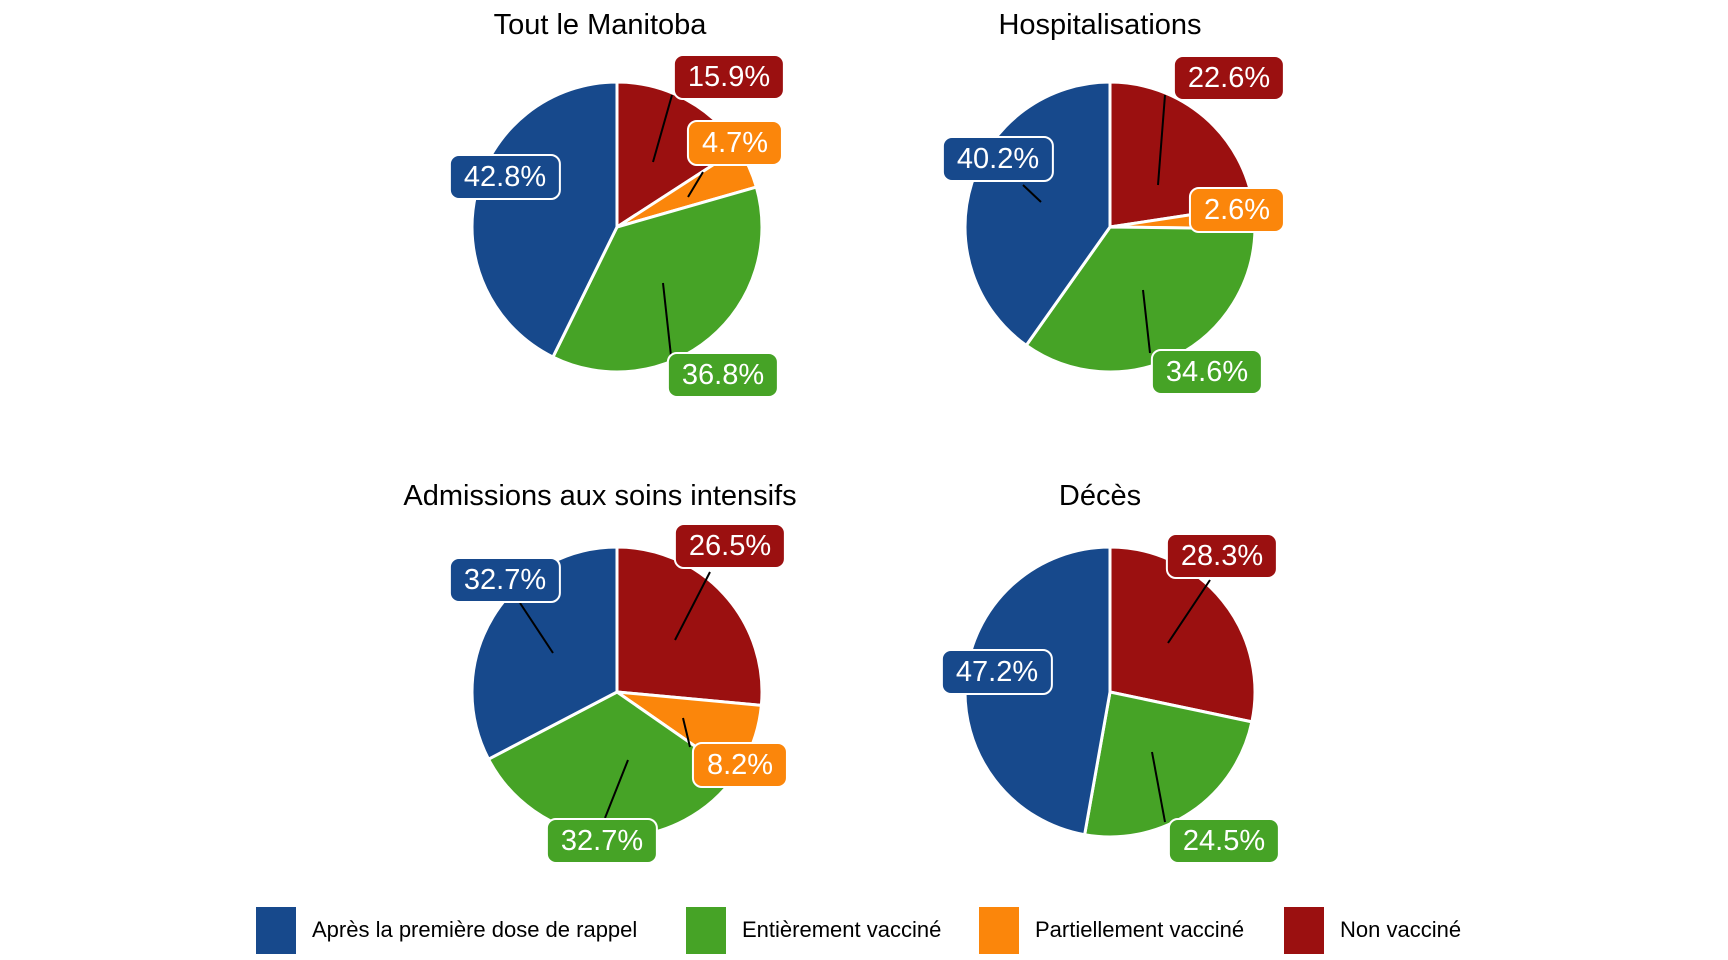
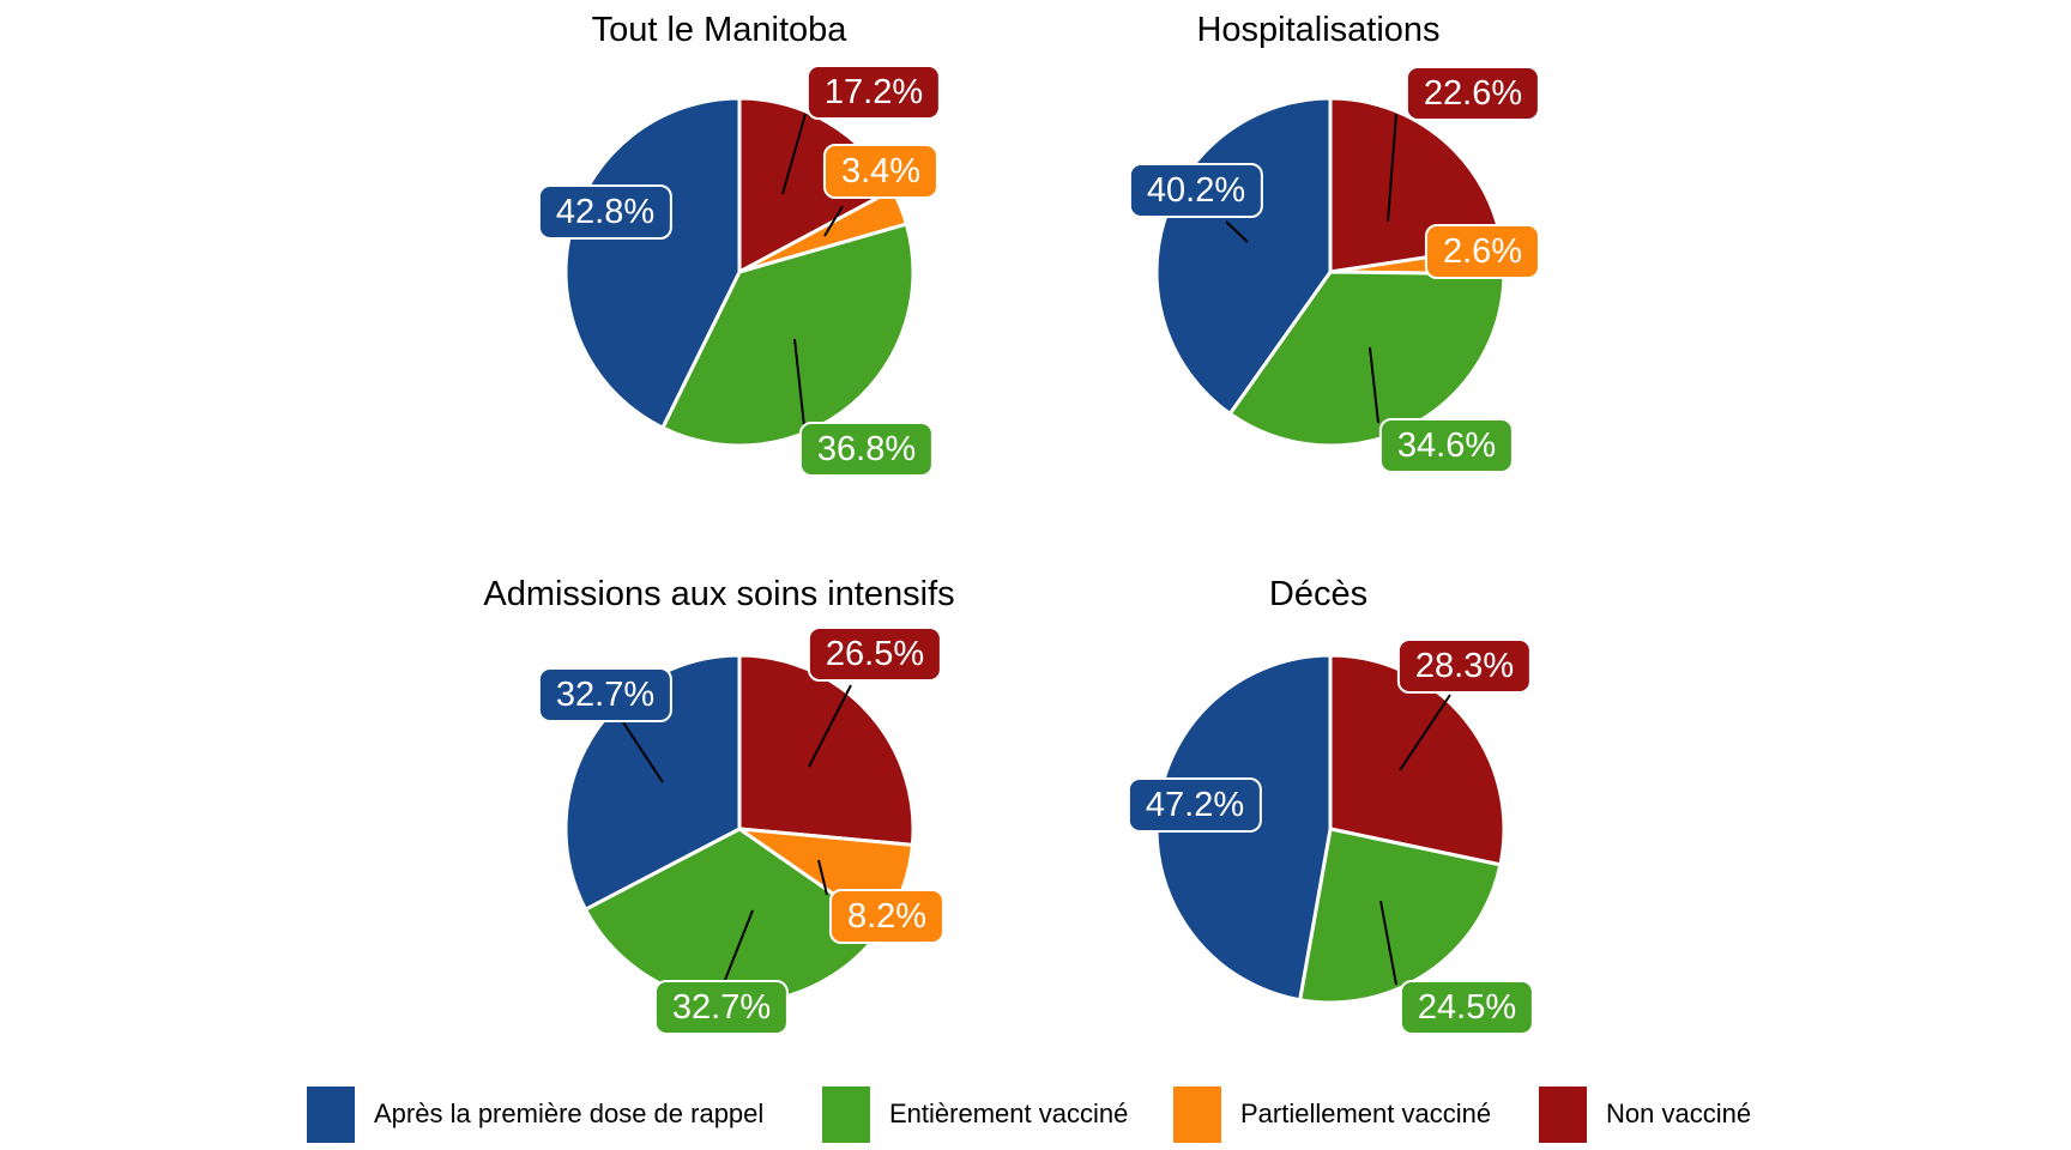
Tout le Manitoba/Non vacciné: 15.9% -> 17.2%
Tout le Manitoba/Partiellement vacciné: 4.7% -> 3.4%
